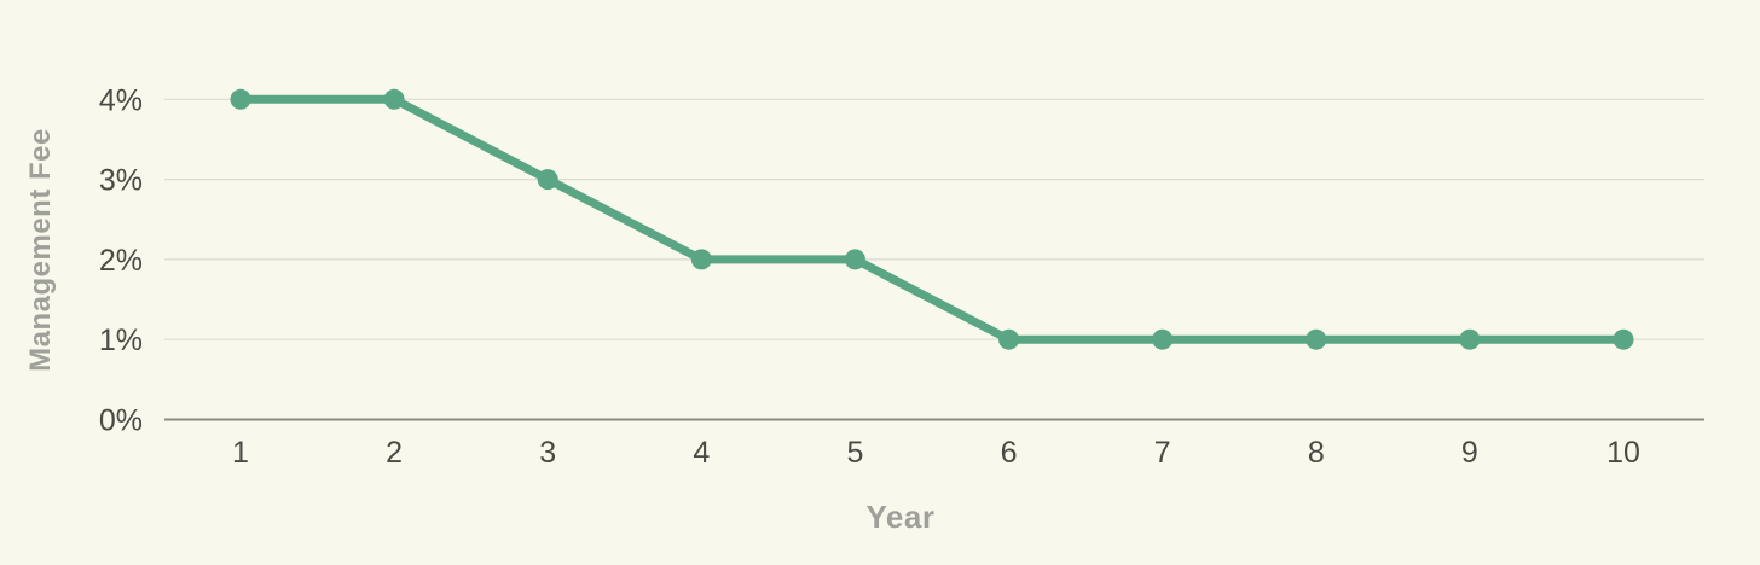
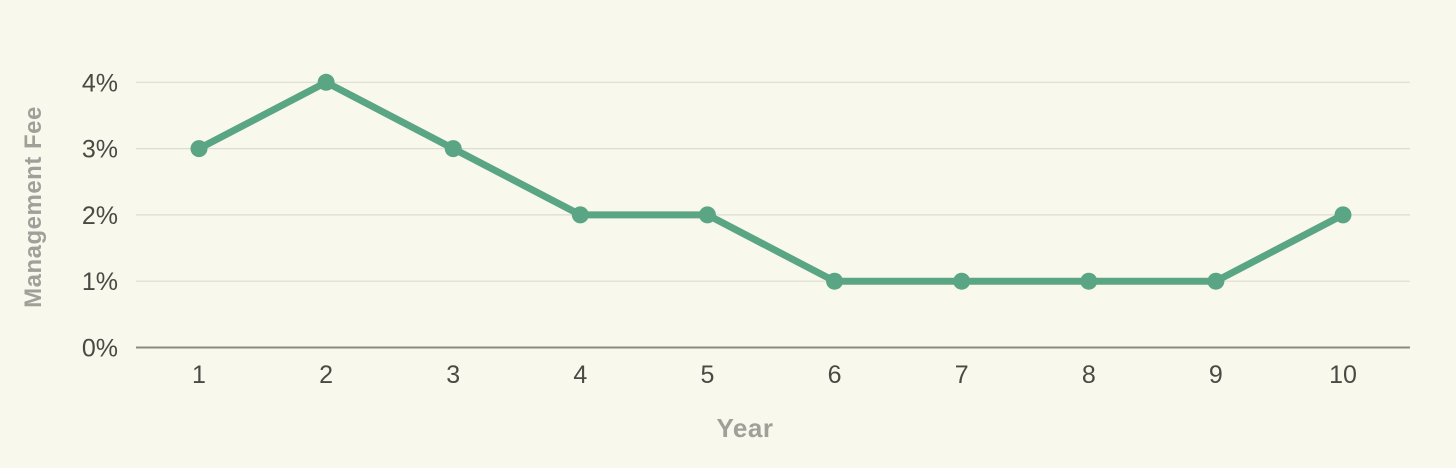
1: 4% -> 3%
10: 1% -> 2%
